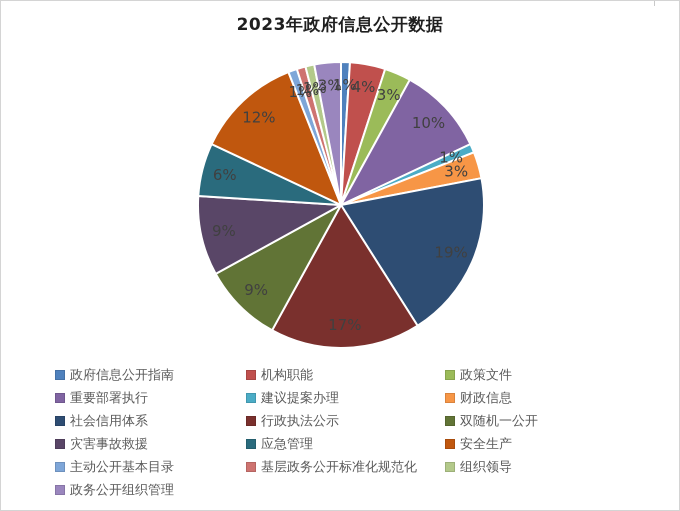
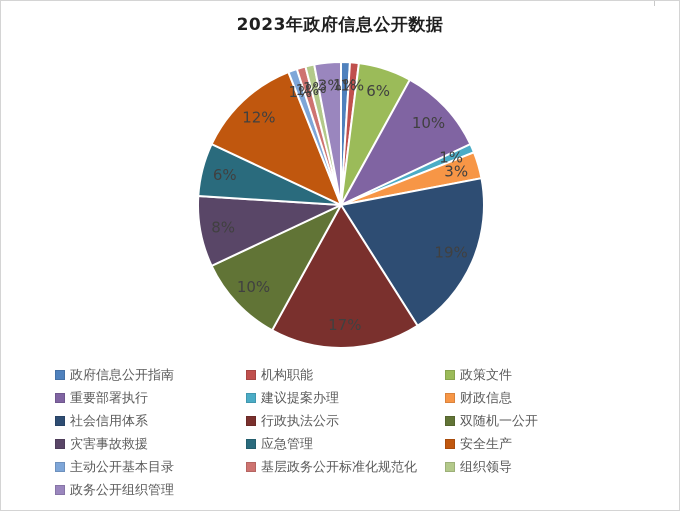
机构职能: 4% -> 1%
政策文件: 3% -> 6%
双随机一公开: 9% -> 10%
灾害事故救援: 9% -> 8%
